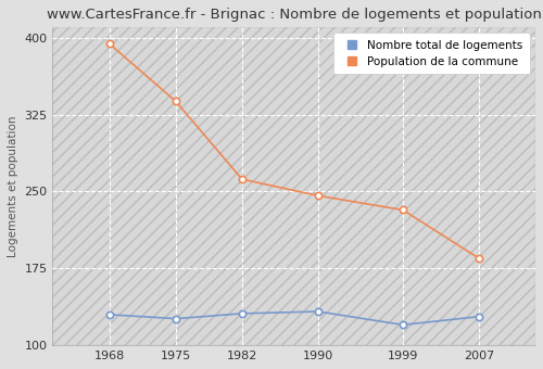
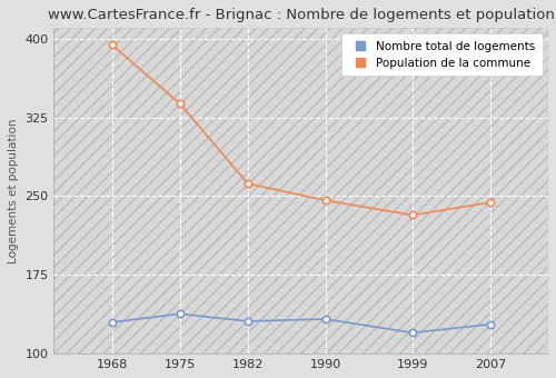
Nombre total de logements/1975: 126 -> 138
Population de la commune/2007: 185 -> 244
